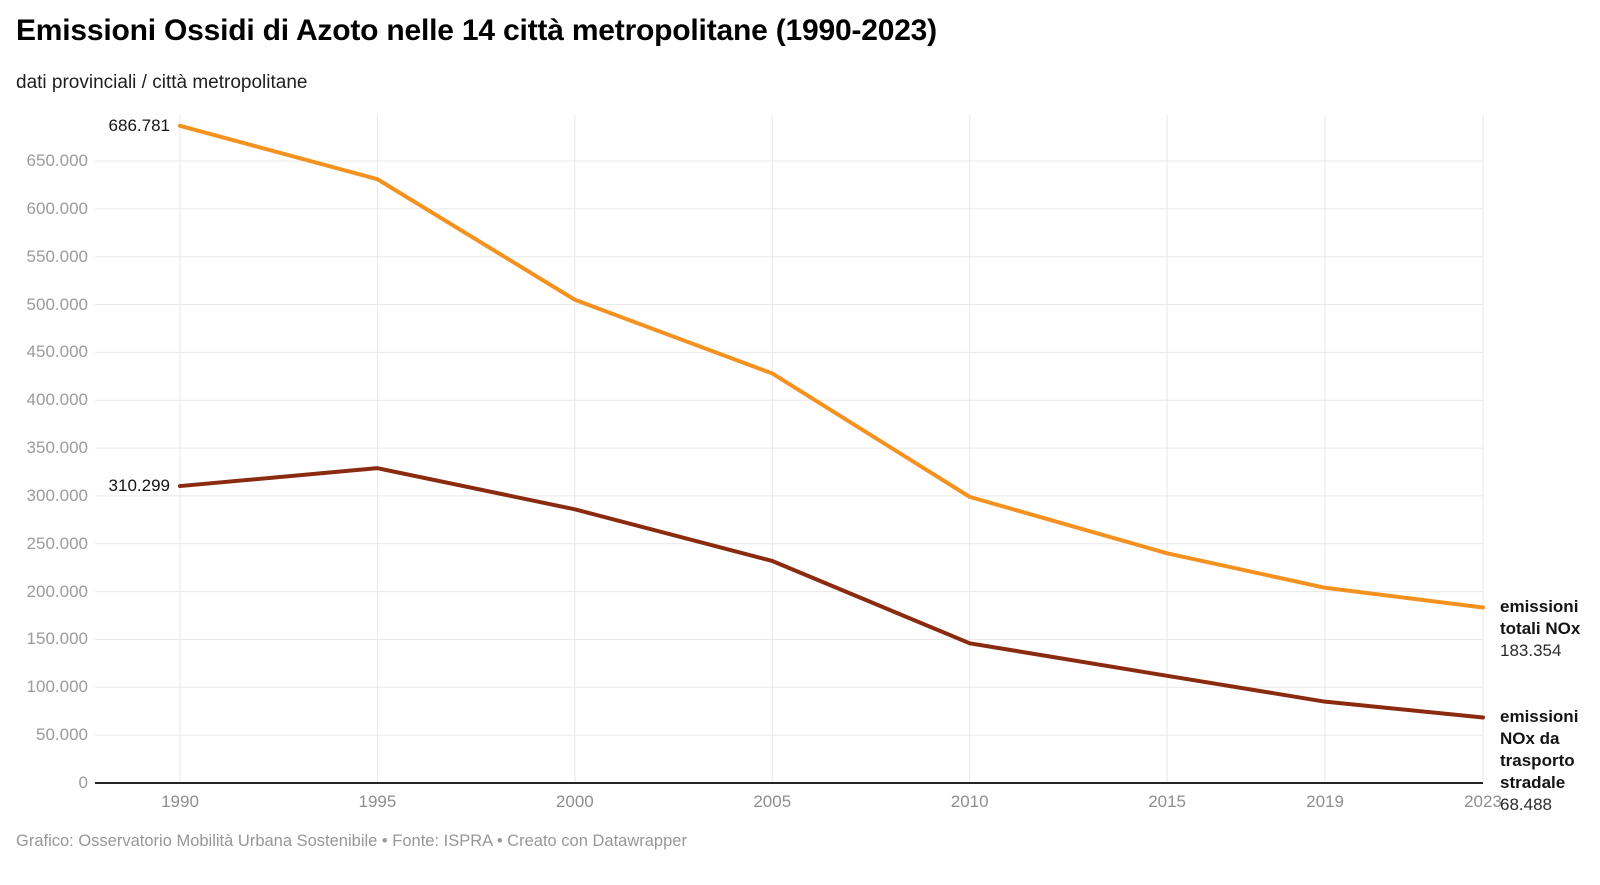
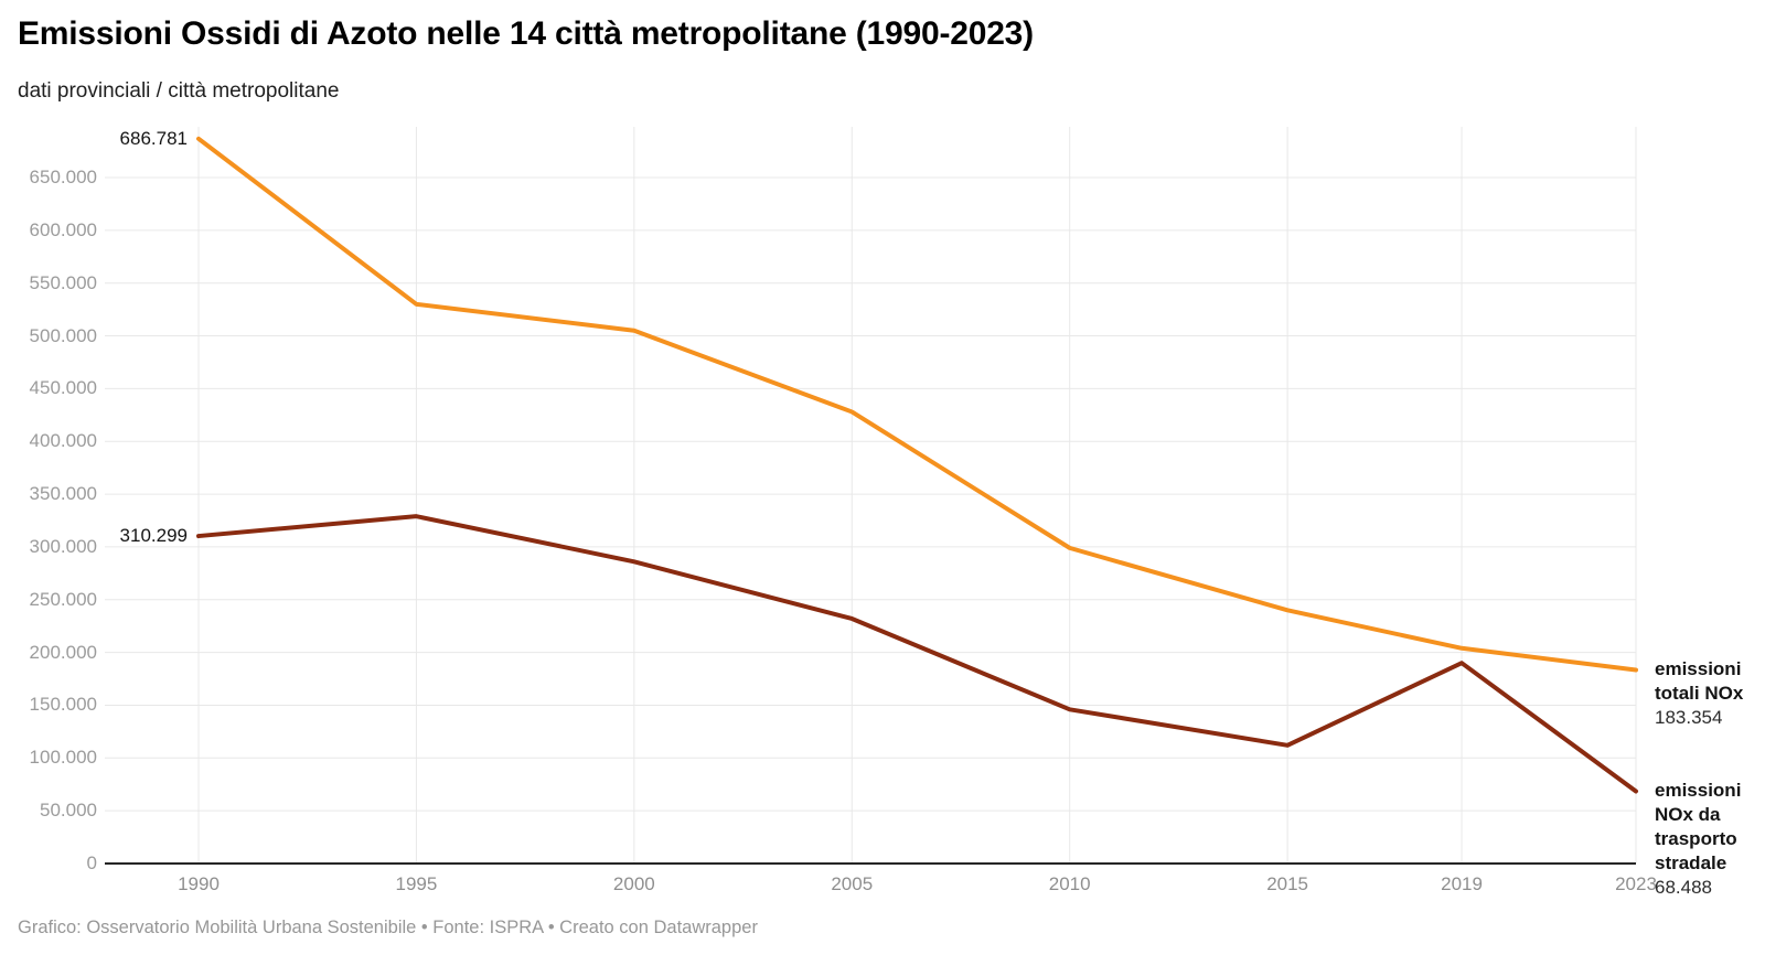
emissioni totali NOx/1995: 630000 -> 530000
emissioni NOx da trasporto stradale/2019: 80000 -> 190000
